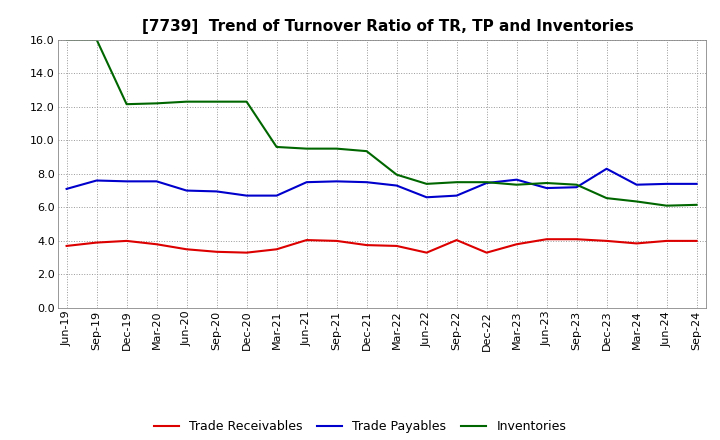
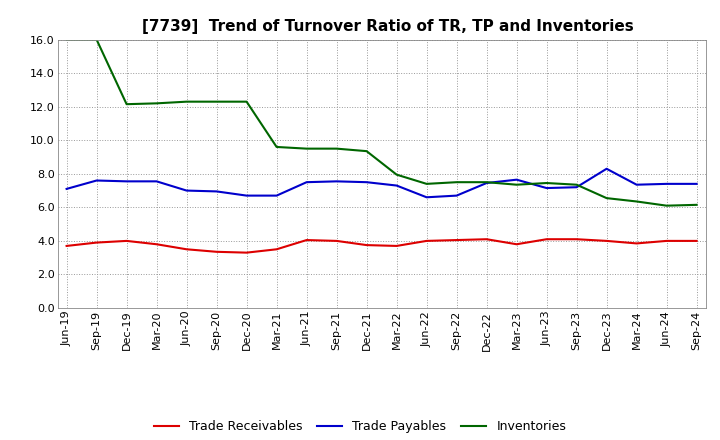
Trade Receivables/Jun-22: 3.3 -> 4.0
Trade Receivables/Dec-22: 3.3 -> 4.1
